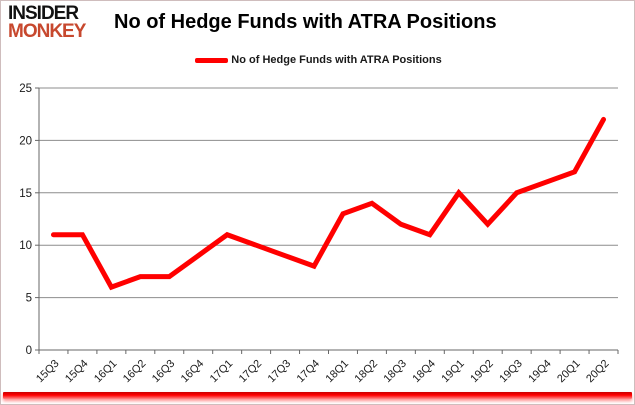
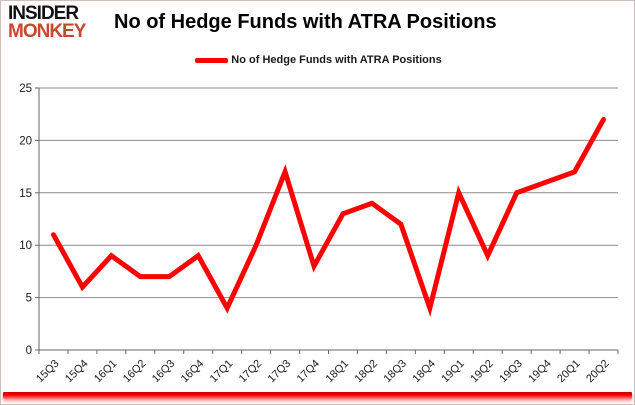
15Q4: 11 -> 6
16Q1: 6 -> 9
17Q1: 11 -> 4
17Q3: 9 -> 17
18Q4: 11 -> 4
19Q2: 12 -> 9
